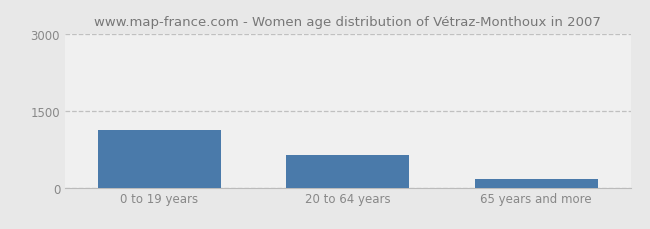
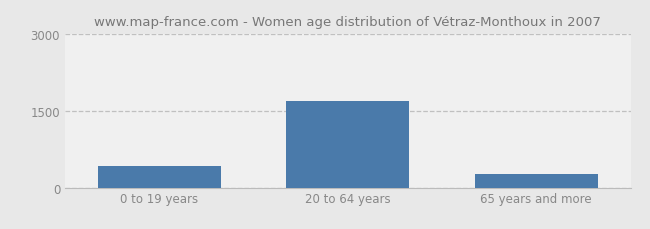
0 to 19 years: 1120 -> 420
20 to 64 years: 640 -> 1690
65 years and more: 160 -> 270
